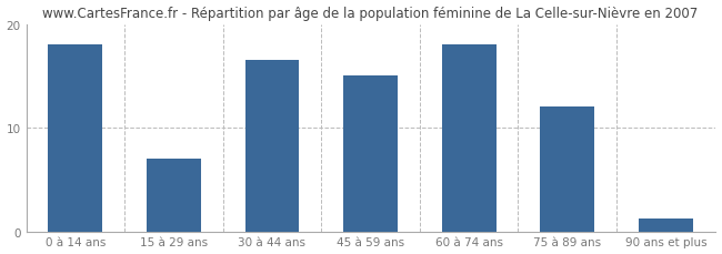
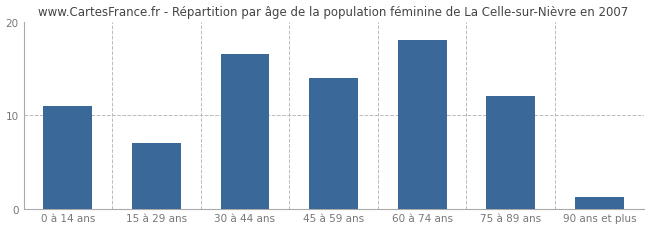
0 à 14 ans: 18.0 -> 11.0
45 à 59 ans: 15.0 -> 14.0
